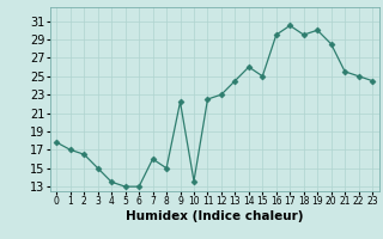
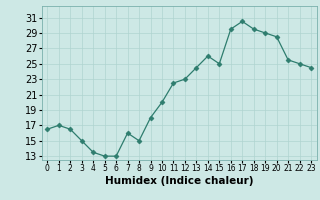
0: 17.8 -> 16.5
9: 22.2 -> 18.0
10: 13.6 -> 20.0
19: 30.0 -> 29.0
